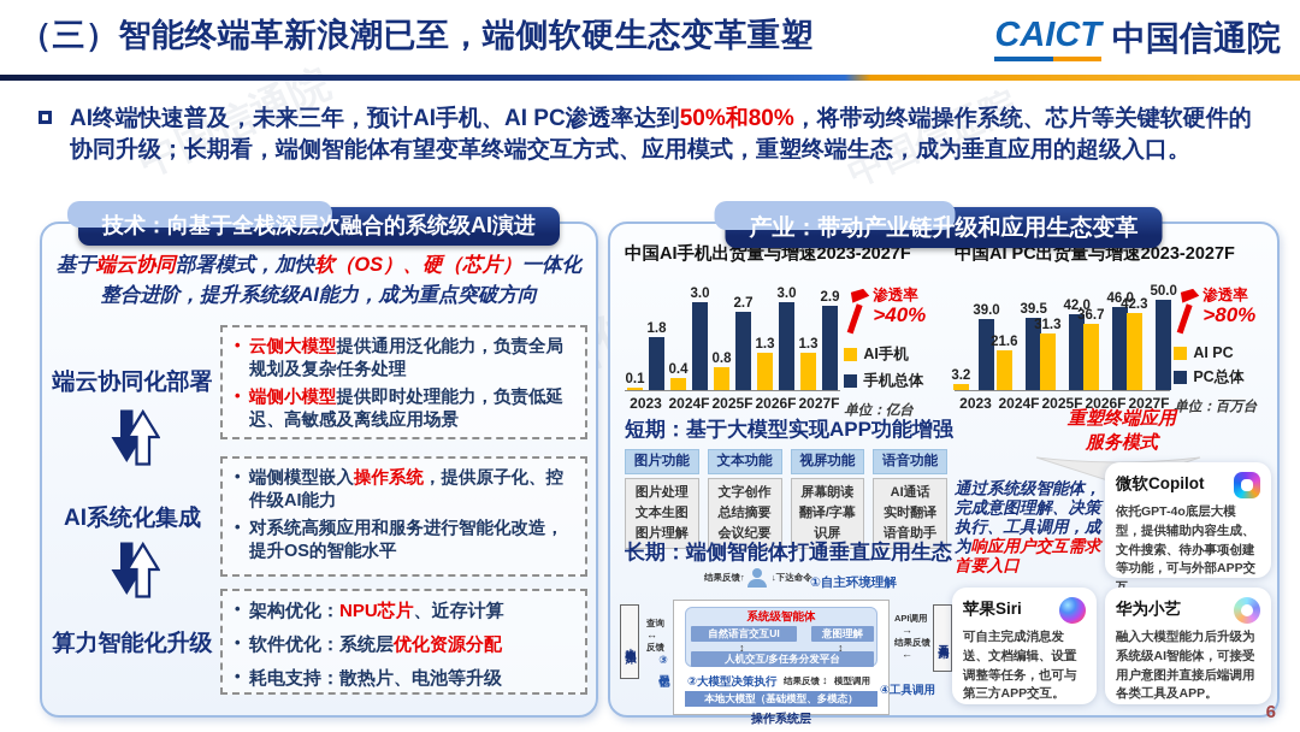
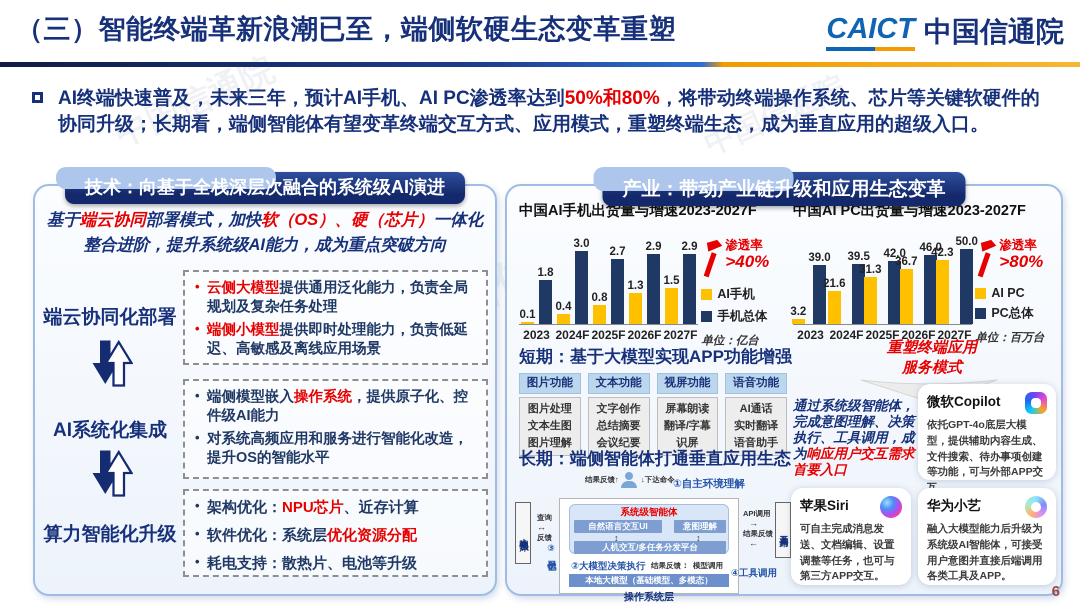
中国AI手机出货量与增速2023-2027F/手机总体/2026F: 3.0 -> 2.9
中国AI手机出货量与增速2023-2027F/AI手机/2027F: 1.3 -> 1.5
